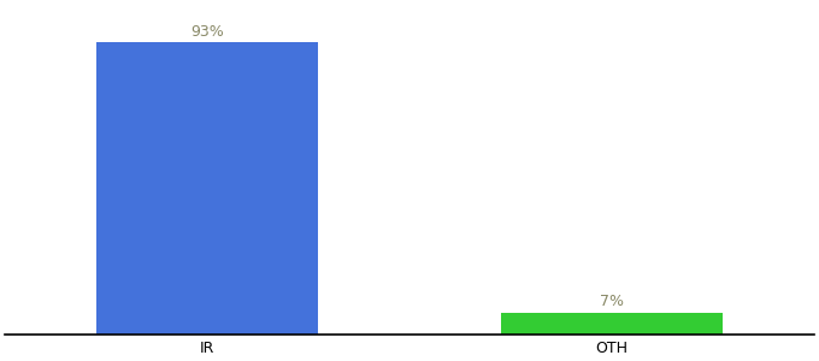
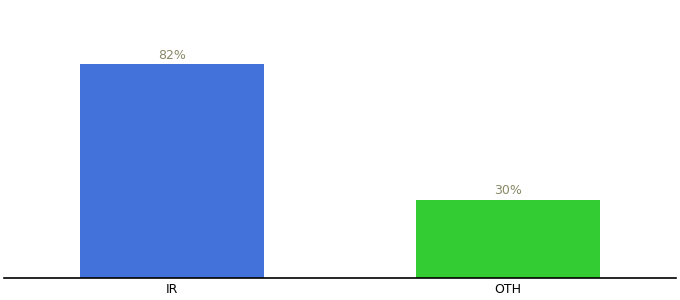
IR: 93% -> 82%
OTH: 7% -> 30%
